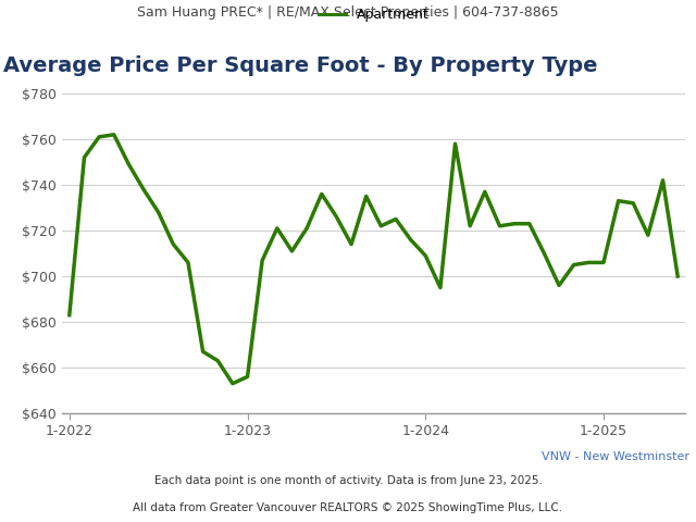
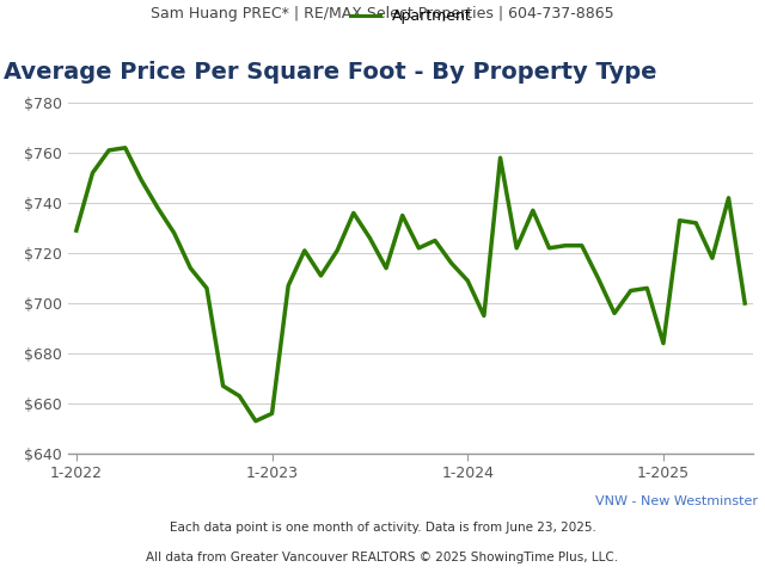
1-2022: $683 -> $729
1-2025: $706 -> $684
